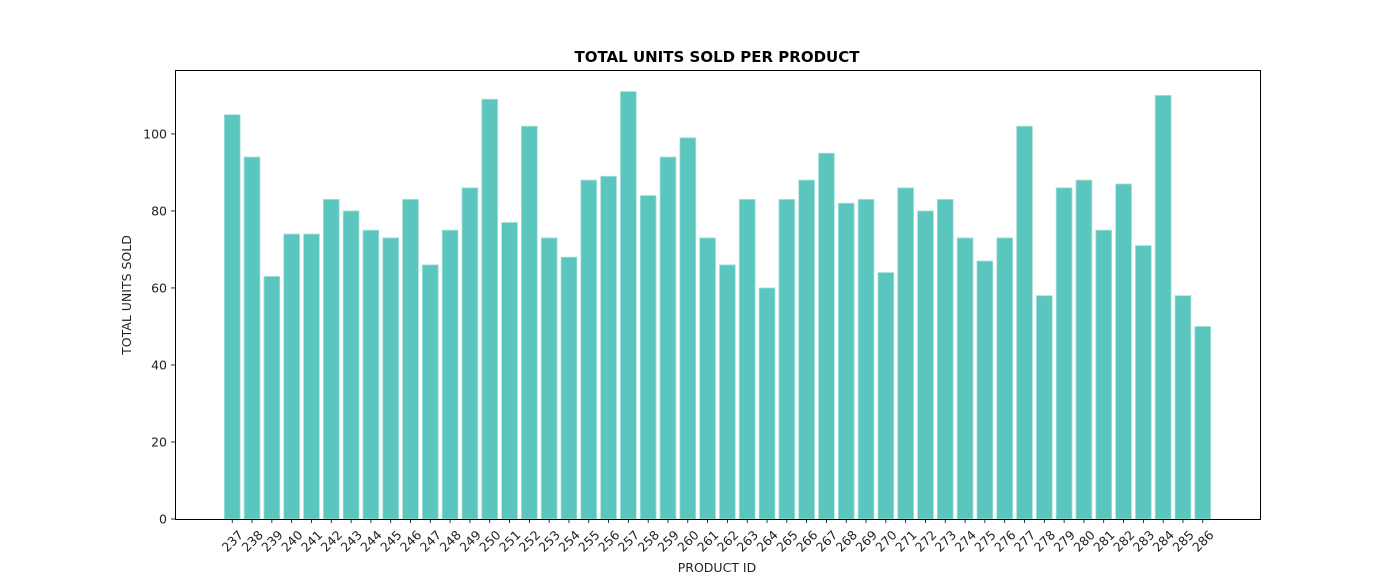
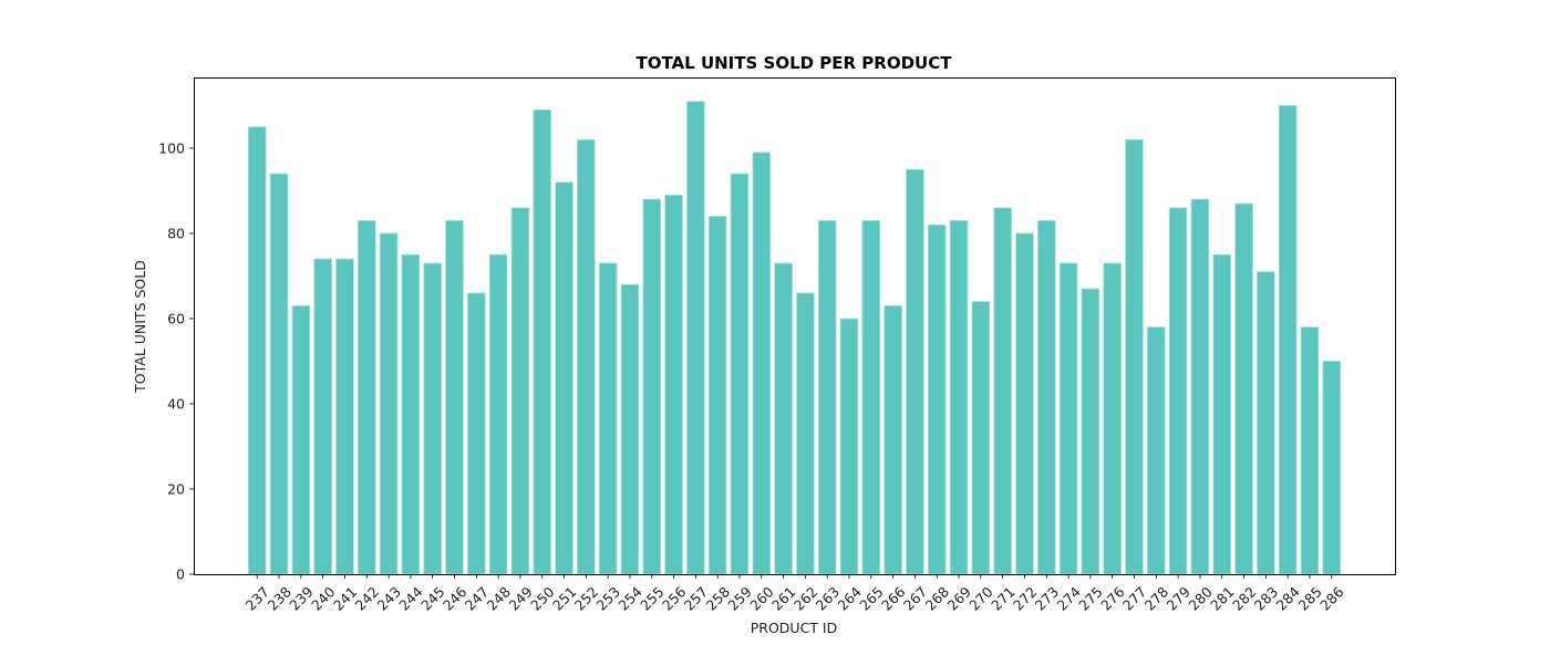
251: 77 -> 92
266: 88 -> 63
